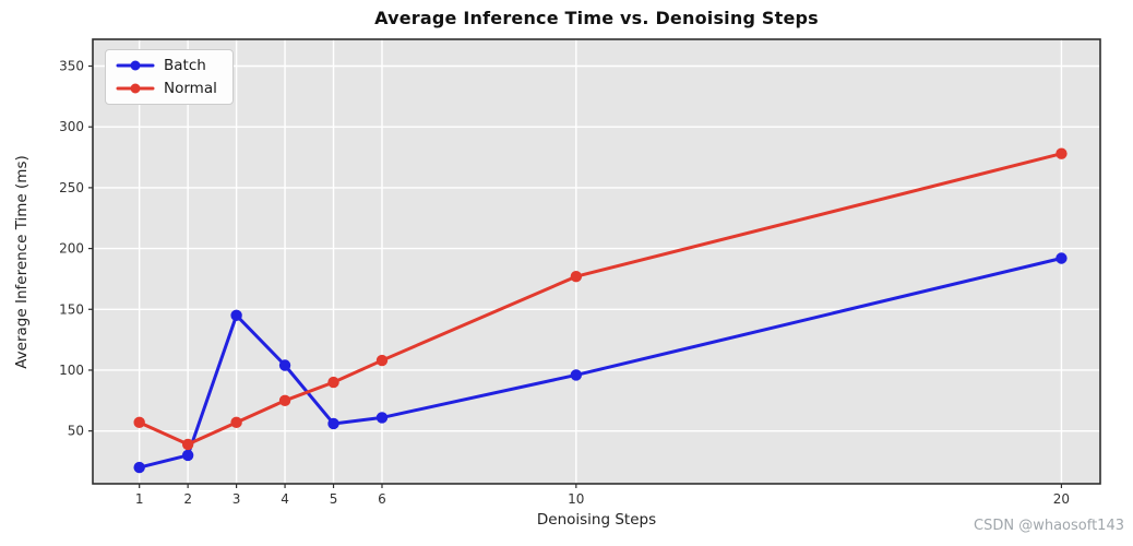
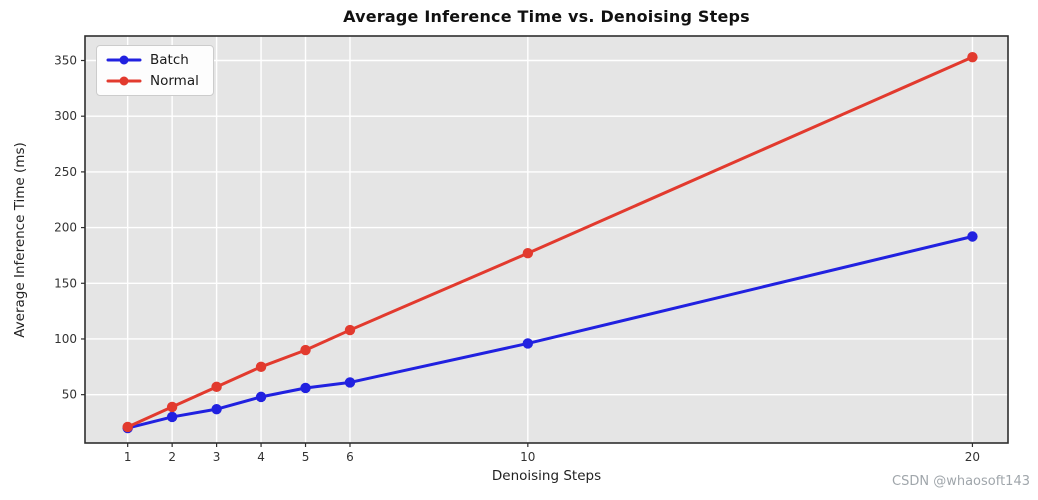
Normal/1: 57 -> 21
Batch/3: 145 -> 37
Batch/4: 104 -> 48
Normal/20: 278 -> 353
